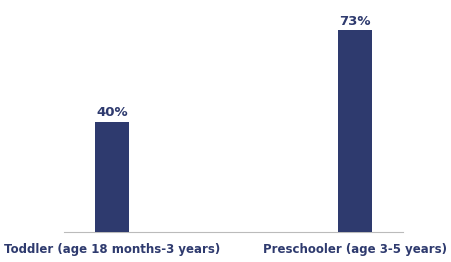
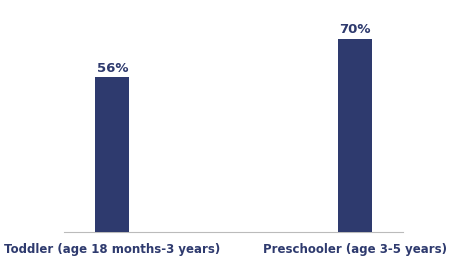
Toddler (age 18 months-3 years): 40% -> 56%
Preschooler (age 3-5 years): 73% -> 70%
